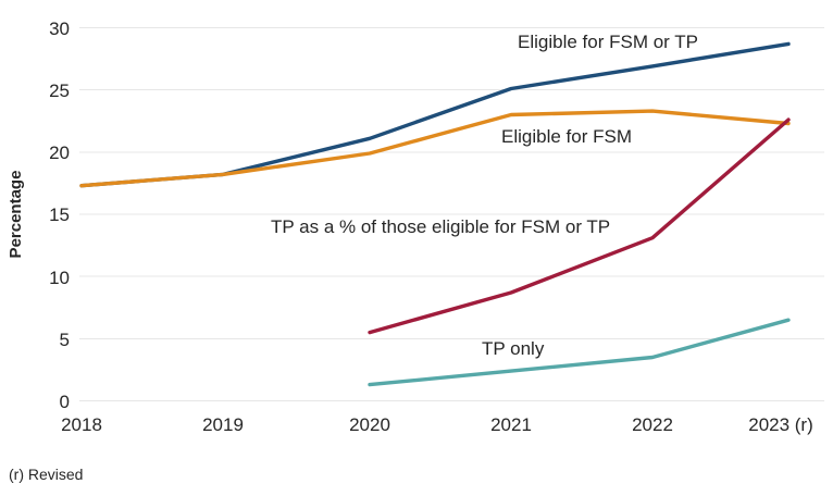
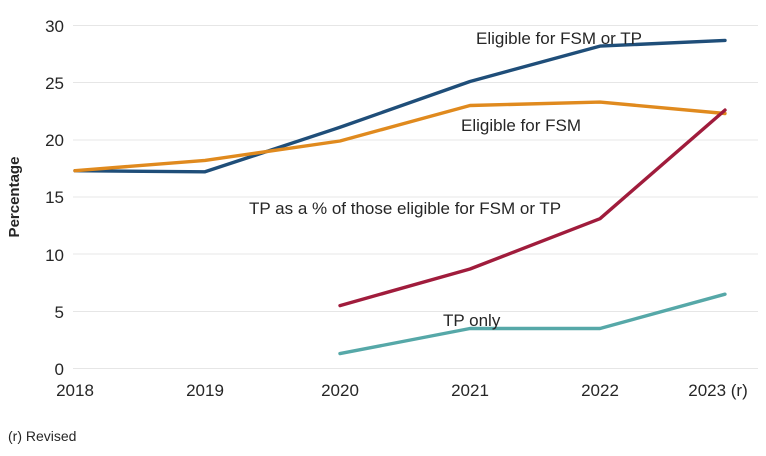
Eligible for FSM or TP/2019: 18.2 -> 17.2
TP only/2021: 2.4 -> 3.5
Eligible for FSM or TP/2022: 26.9 -> 28.2
